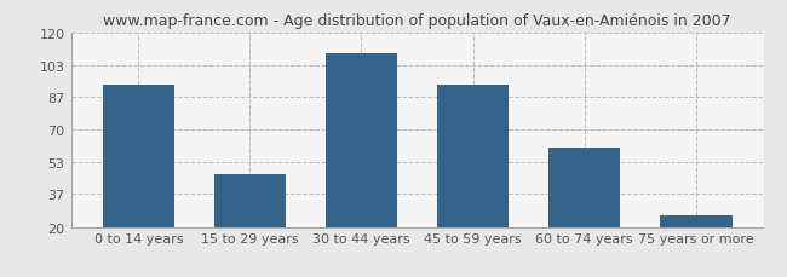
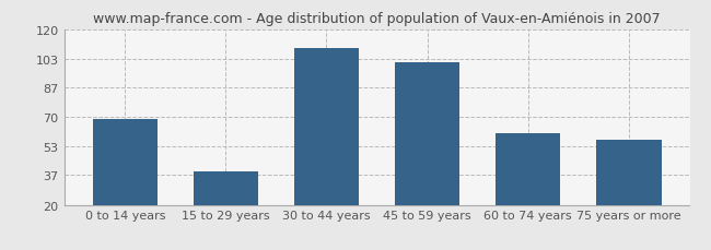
0 to 14 years: 93 -> 69
15 to 29 years: 47 -> 39
45 to 59 years: 93 -> 101
75 years or more: 26 -> 57
